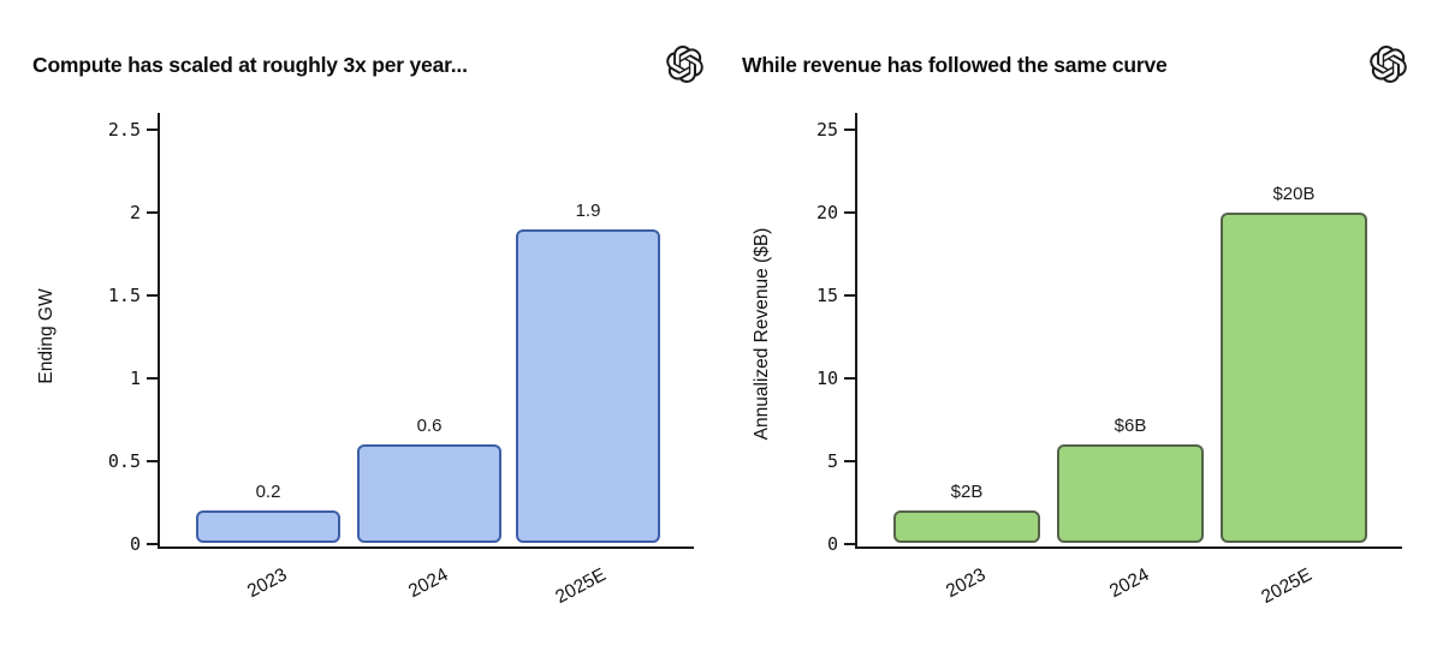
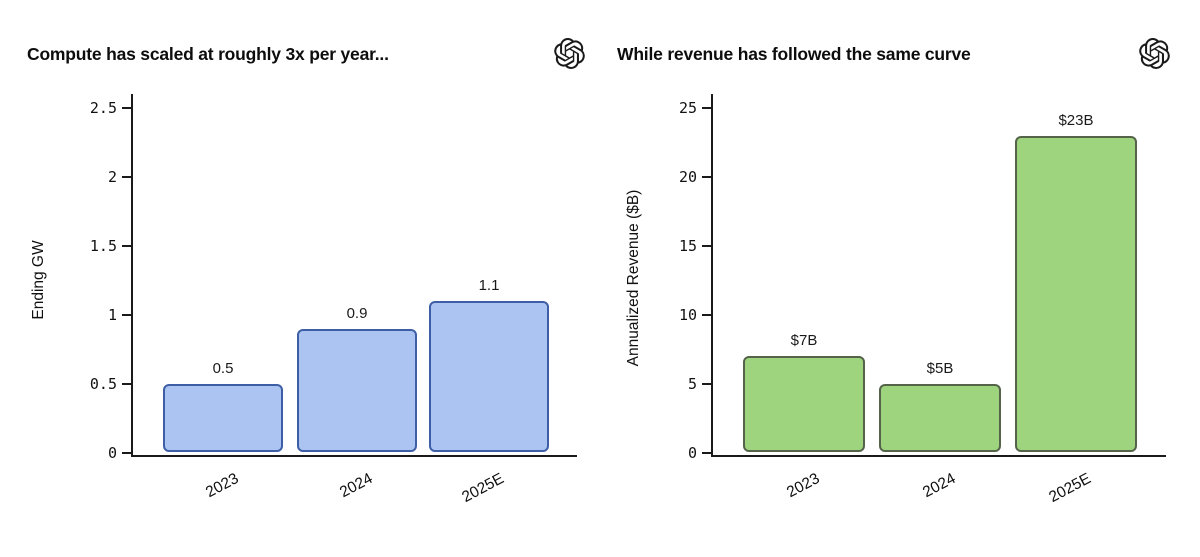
Compute has scaled at roughly 3x per year.../2023: 0.2 -> 0.5
Compute has scaled at roughly 3x per year.../2024: 0.6 -> 0.9
Compute has scaled at roughly 3x per year.../2025E: 1.9 -> 1.1
While revenue has followed the same curve/2023: $2B -> $7B
While revenue has followed the same curve/2024: $6B -> $5B
While revenue has followed the same curve/2025E: $20B -> $23B
